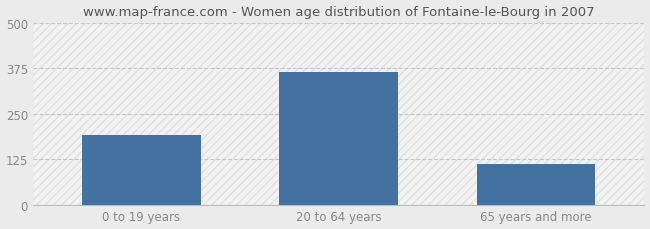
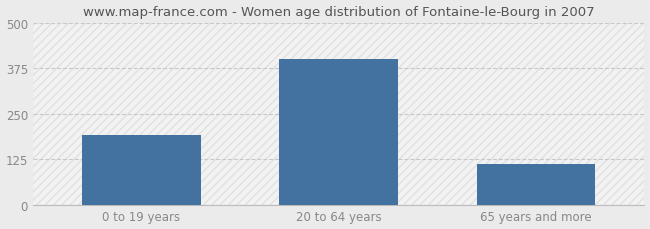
20 to 64 years: 365 -> 400
